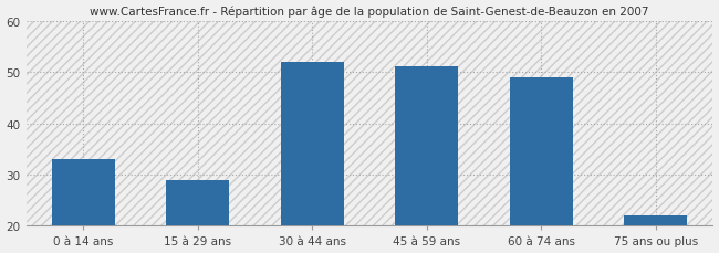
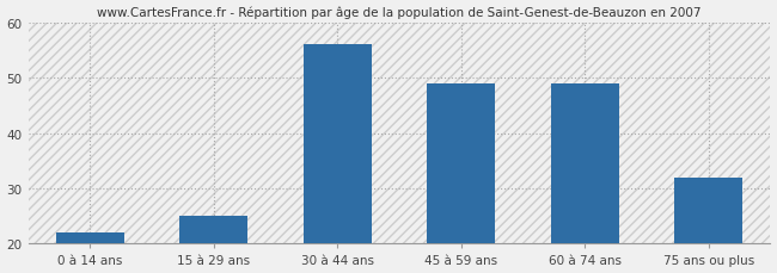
0 à 14 ans: 33 -> 22
15 à 29 ans: 29 -> 25
30 à 44 ans: 52 -> 56
45 à 59 ans: 51 -> 49
75 ans ou plus: 22 -> 32
